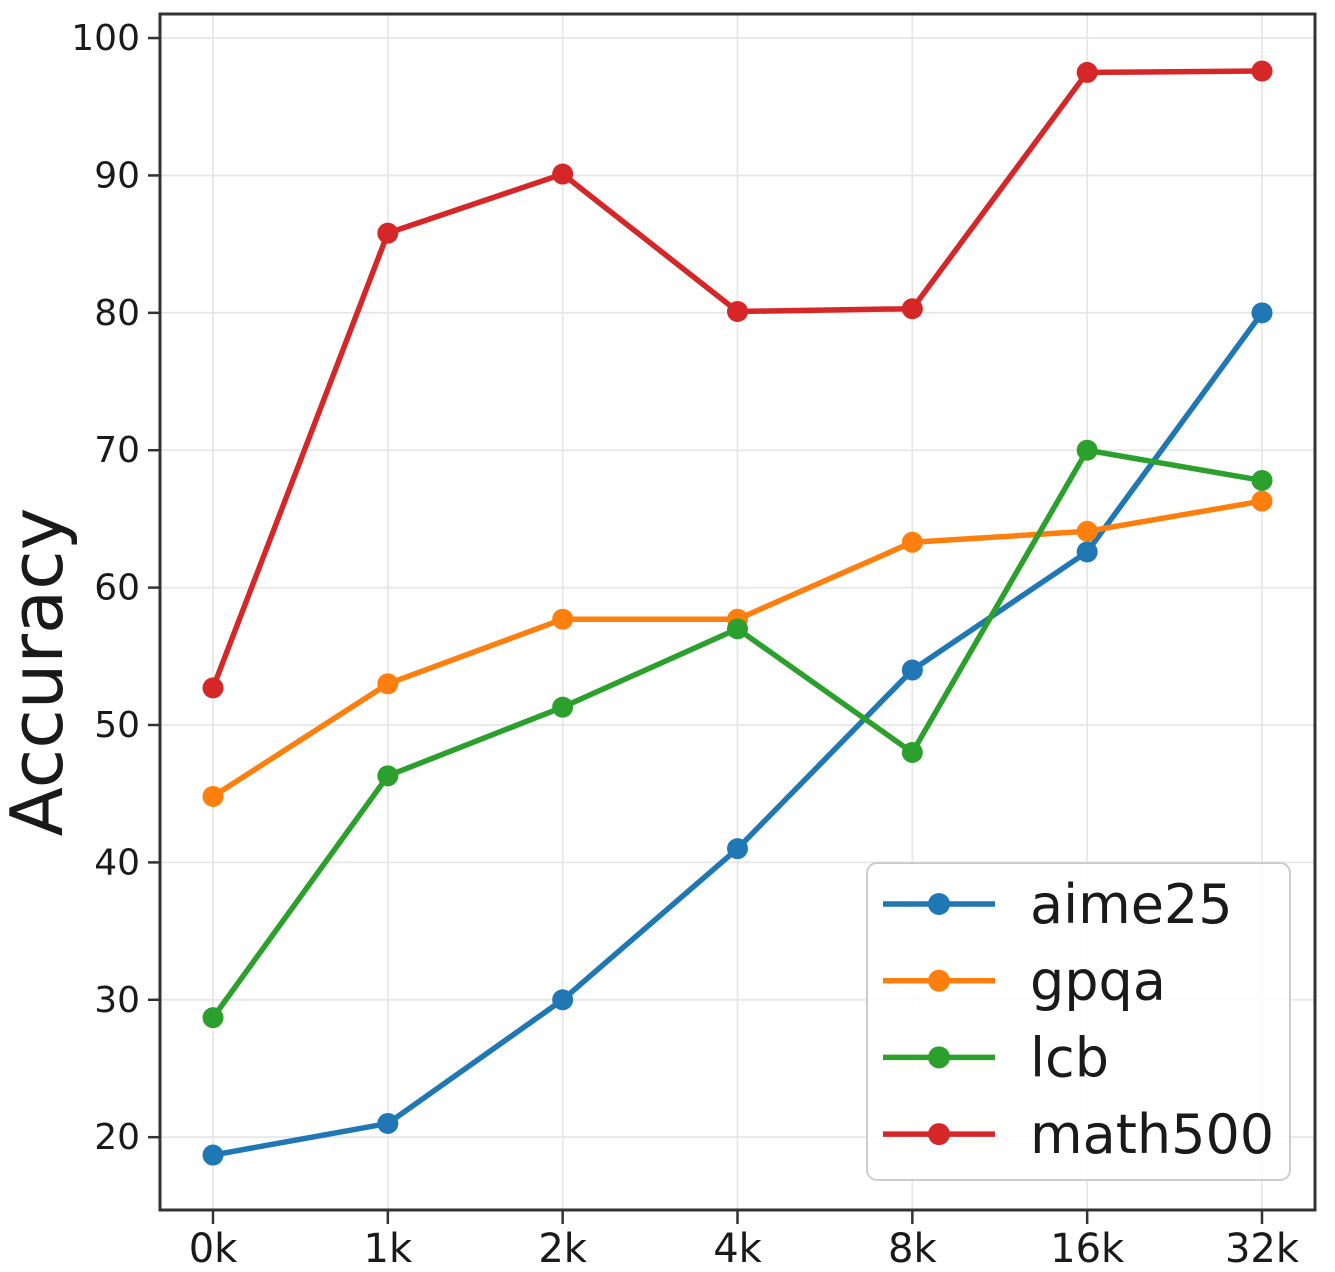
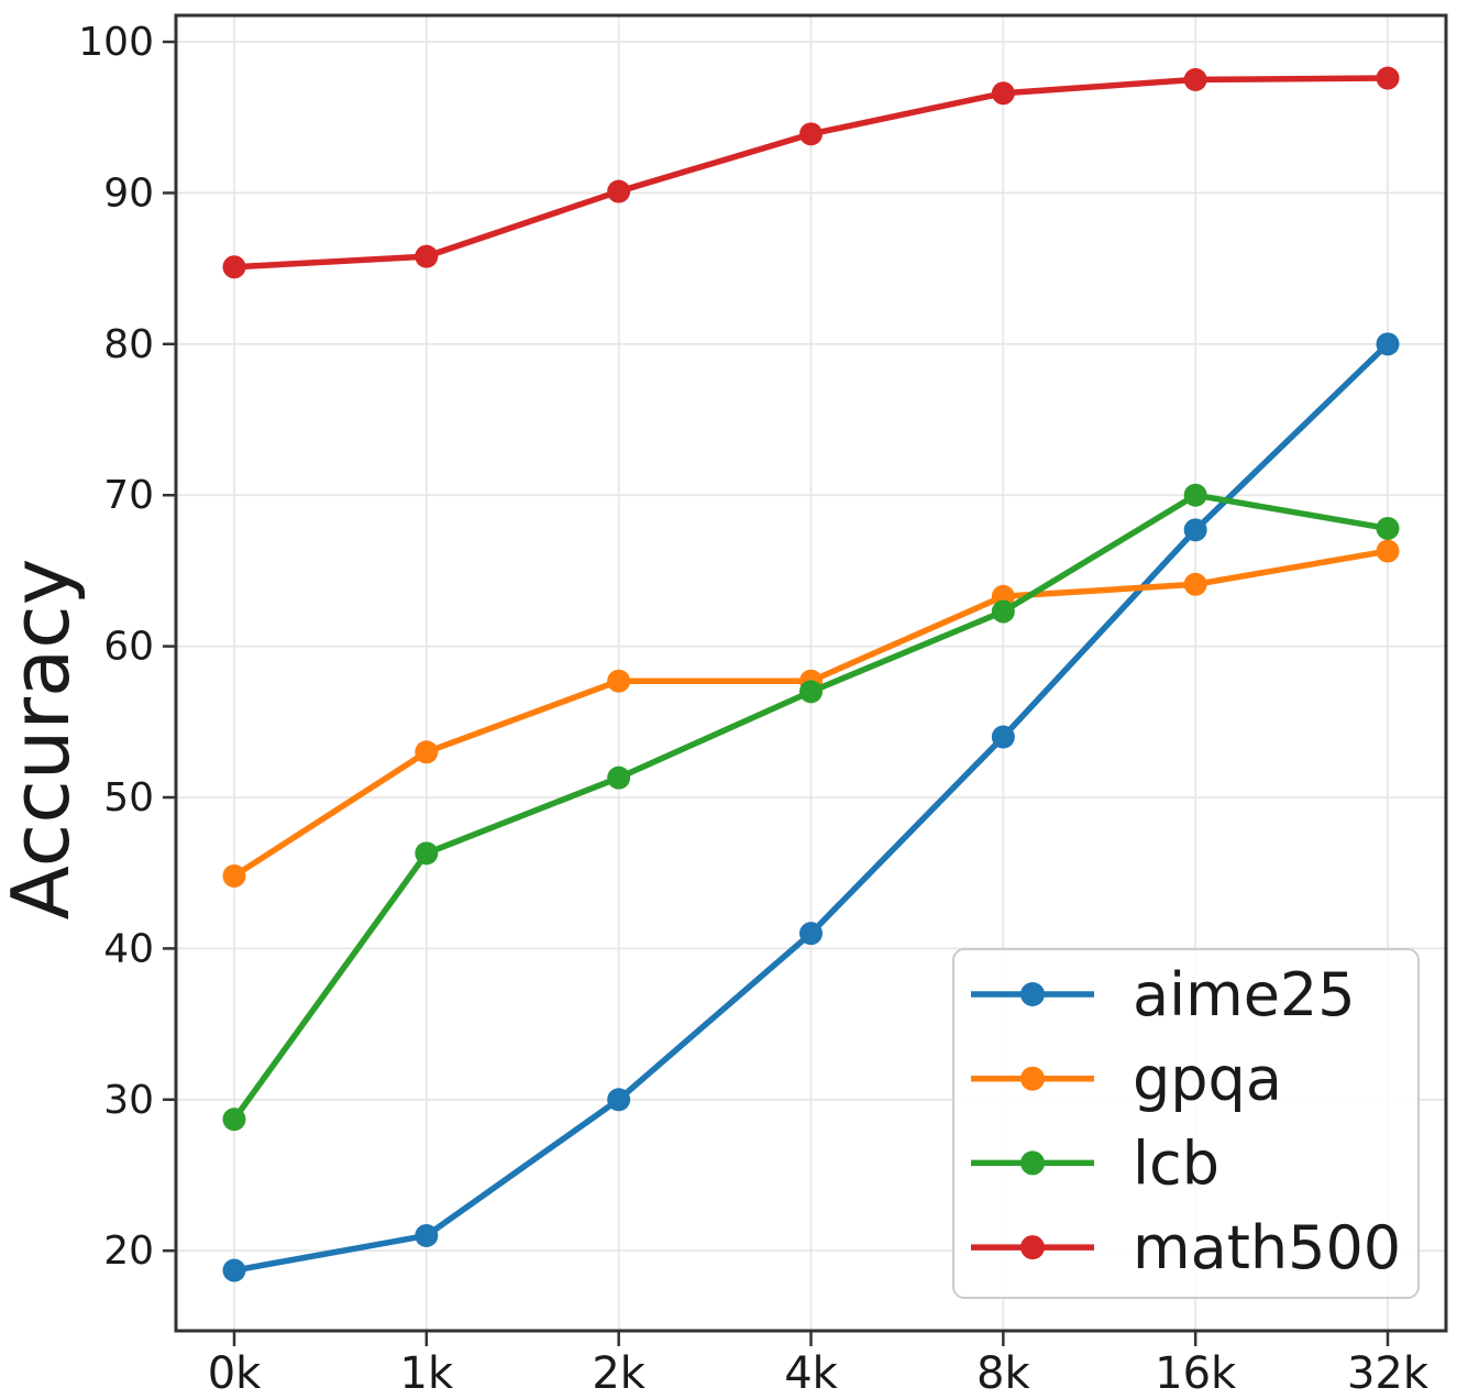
math500/0k: 52.7 -> 85.1
math500/4k: 80.1 -> 93.9
lcb/8k: 48.0 -> 62.3
math500/8k: 80.3 -> 96.6
aime25/16k: 62.6 -> 67.7
